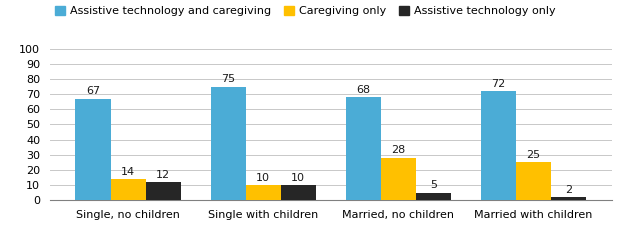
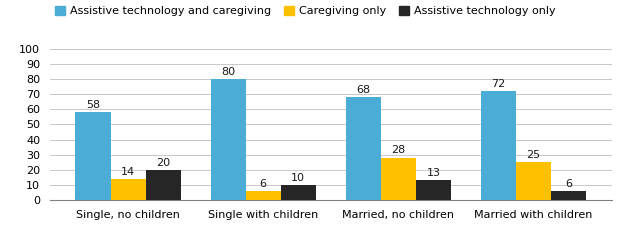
Assistive technology and caregiving/Single, no children: 67 -> 58
Assistive technology only/Single, no children: 12 -> 20
Assistive technology and caregiving/Single with children: 75 -> 80
Caregiving only/Single with children: 10 -> 6
Assistive technology only/Married, no children: 5 -> 13
Assistive technology only/Married with children: 2 -> 6
